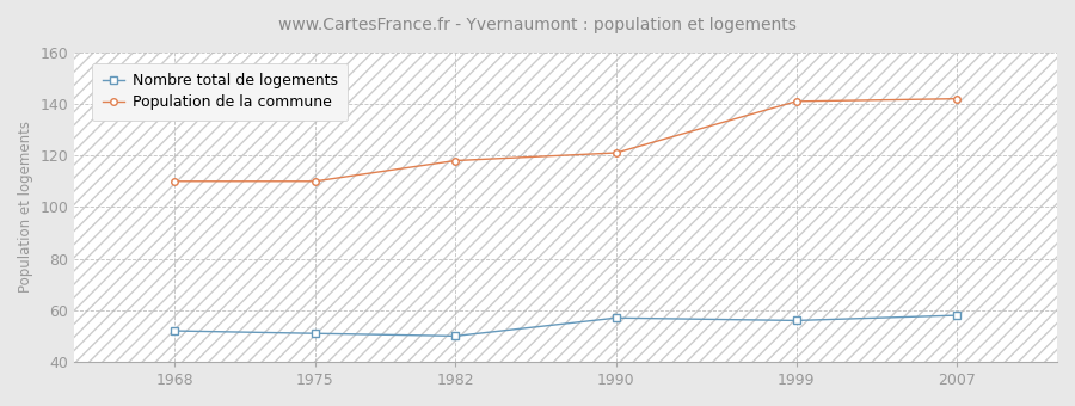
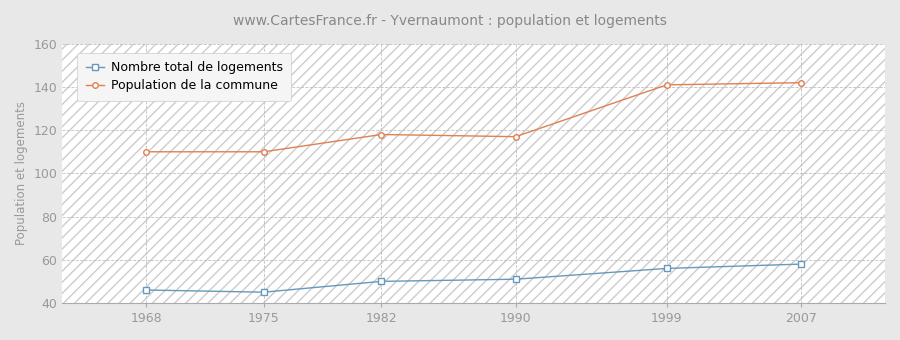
Nombre total de logements/1968: 52 -> 46
Nombre total de logements/1975: 51 -> 45
Nombre total de logements/1990: 57 -> 51
Population de la commune/1990: 121 -> 117
